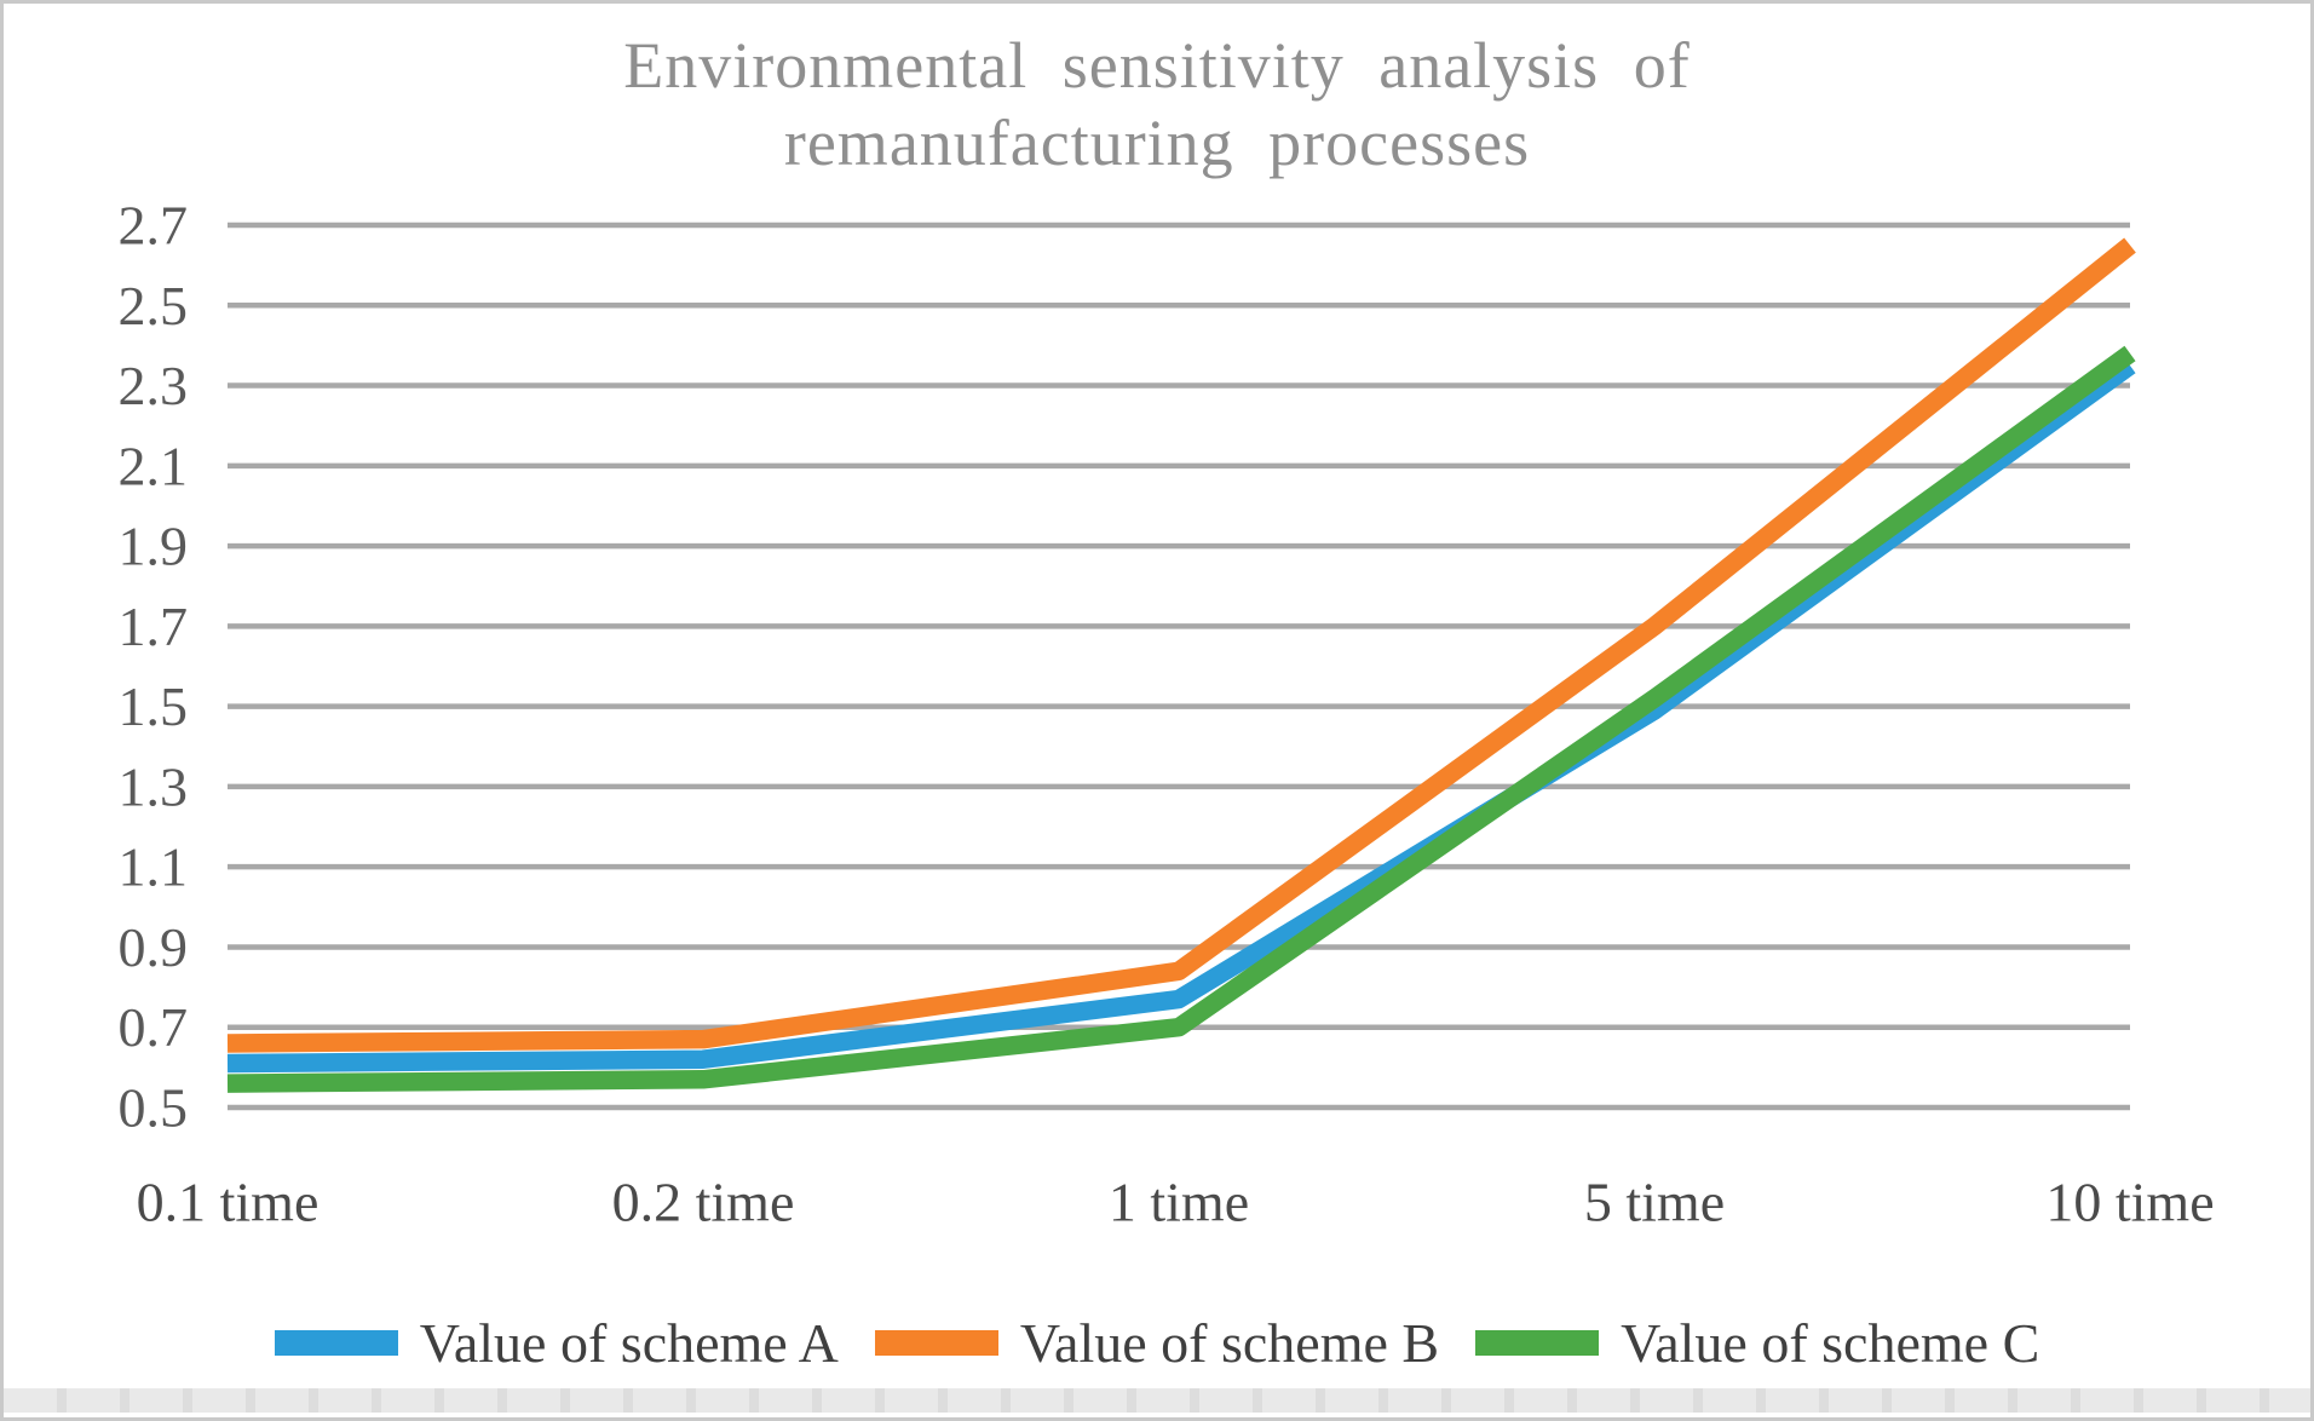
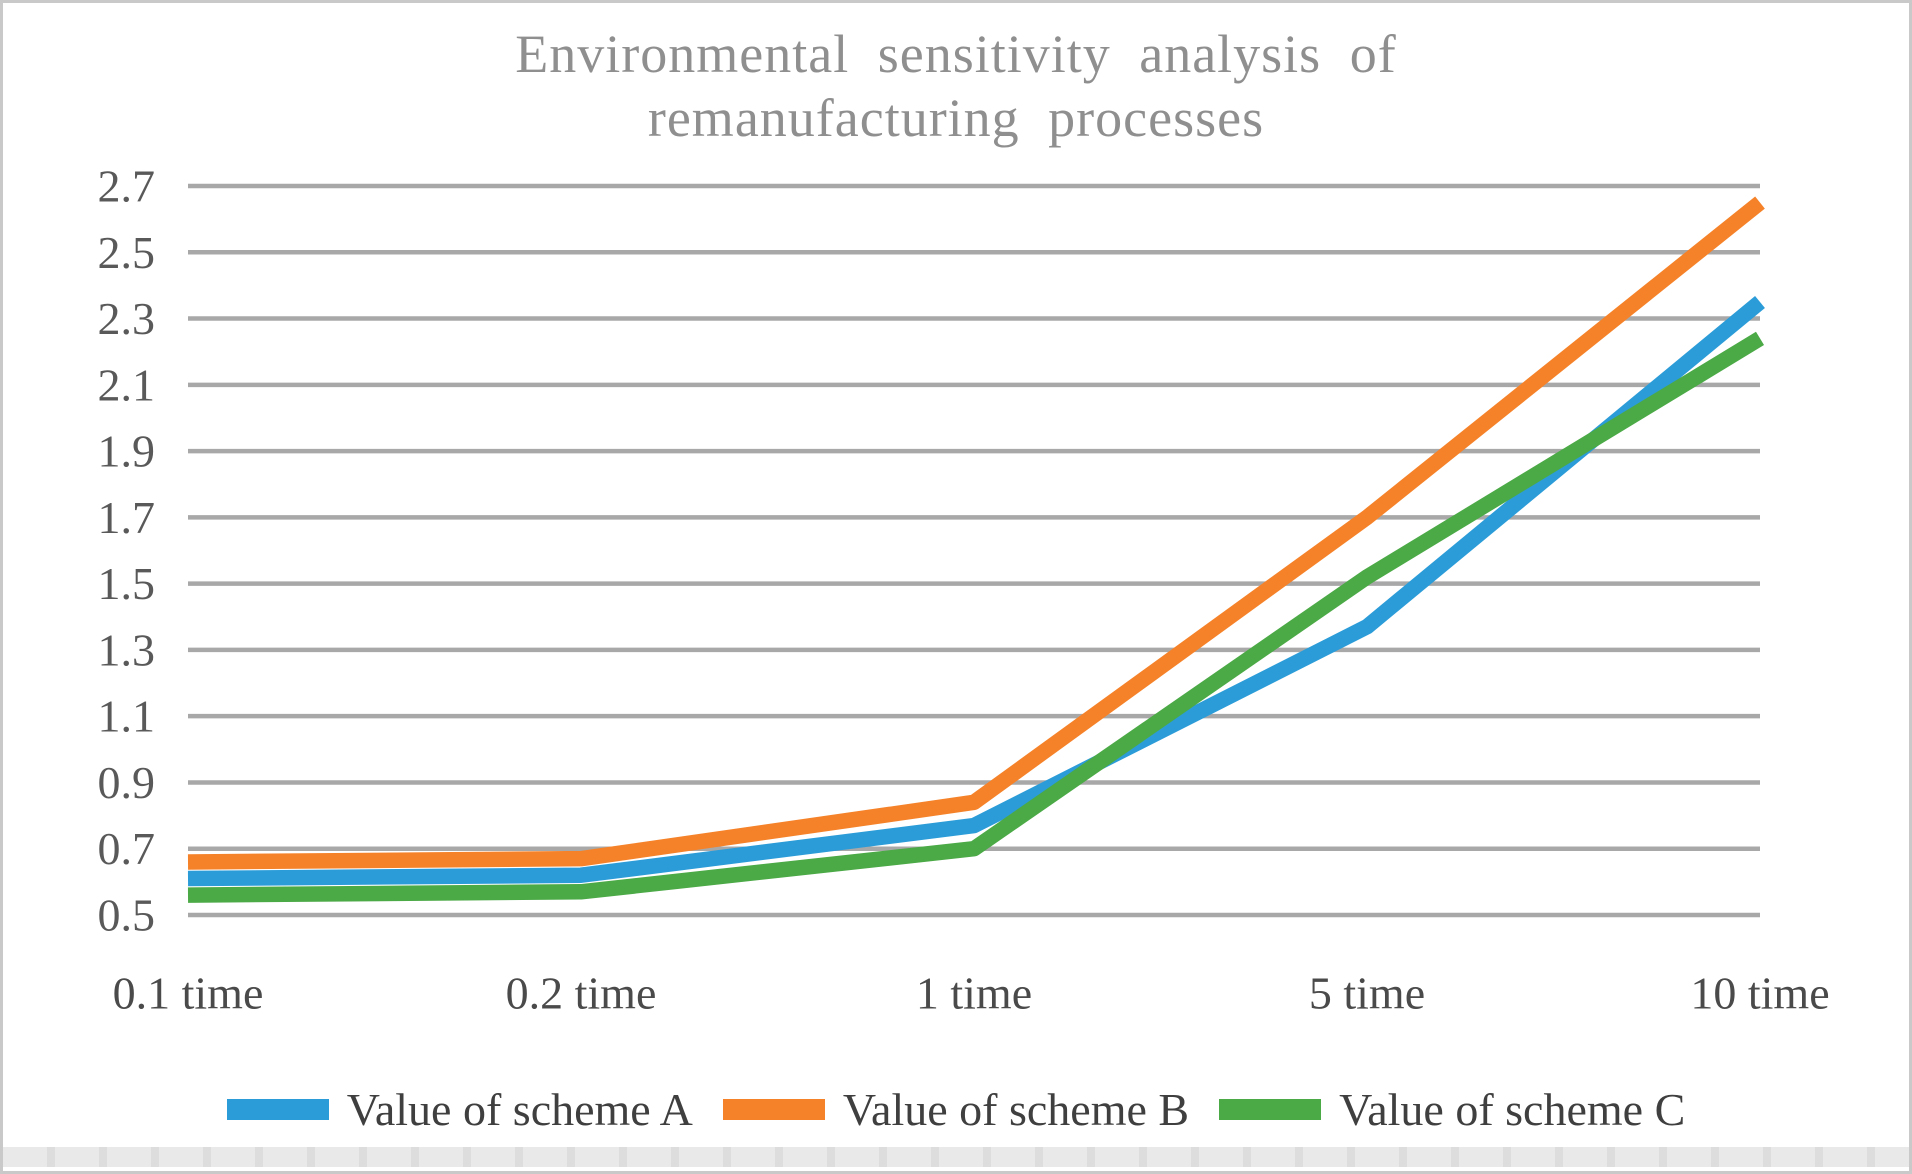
Value of scheme A/5 time: 1.49 -> 1.37
Value of scheme C/10 time: 2.38 -> 2.24
